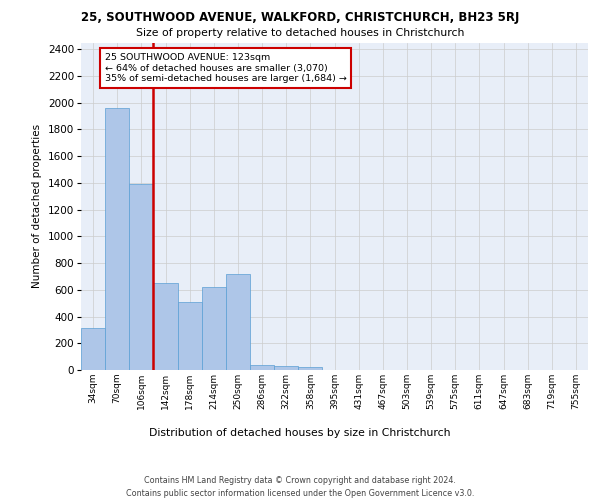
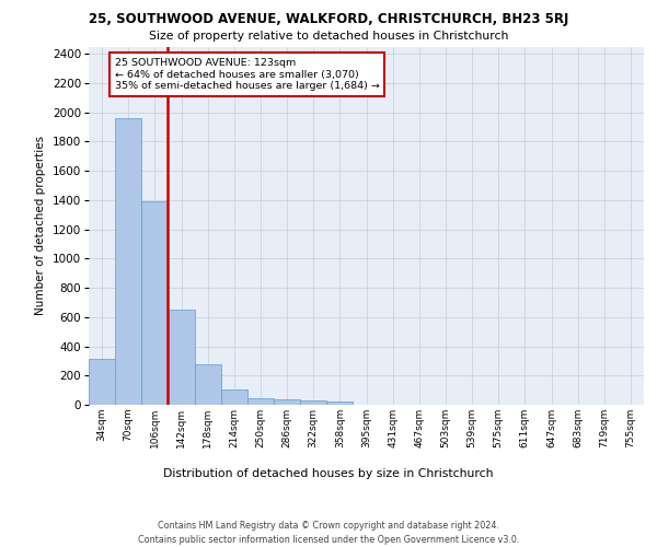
178sqm: 510 -> 280
214sqm: 620 -> 100
250sqm: 720 -> 50
